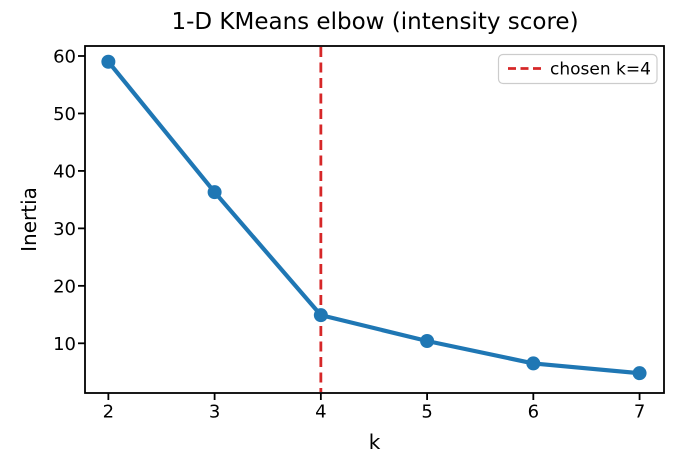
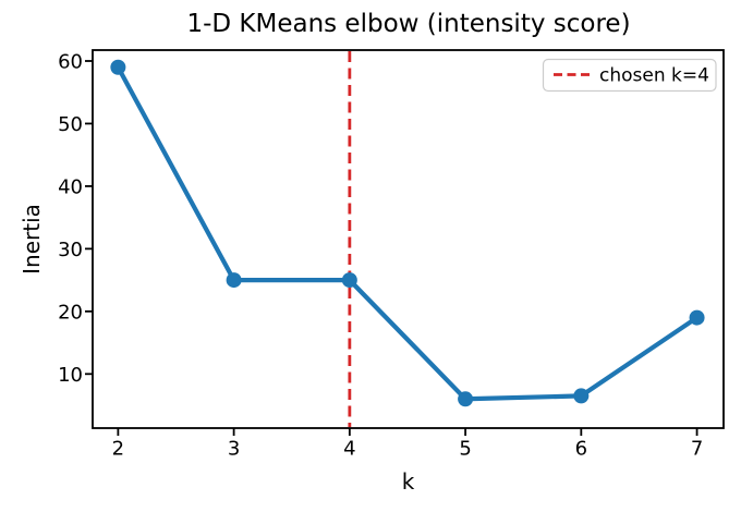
3: 36 -> 25
4: 15 -> 25
5: 10 -> 6
7: 5 -> 19
